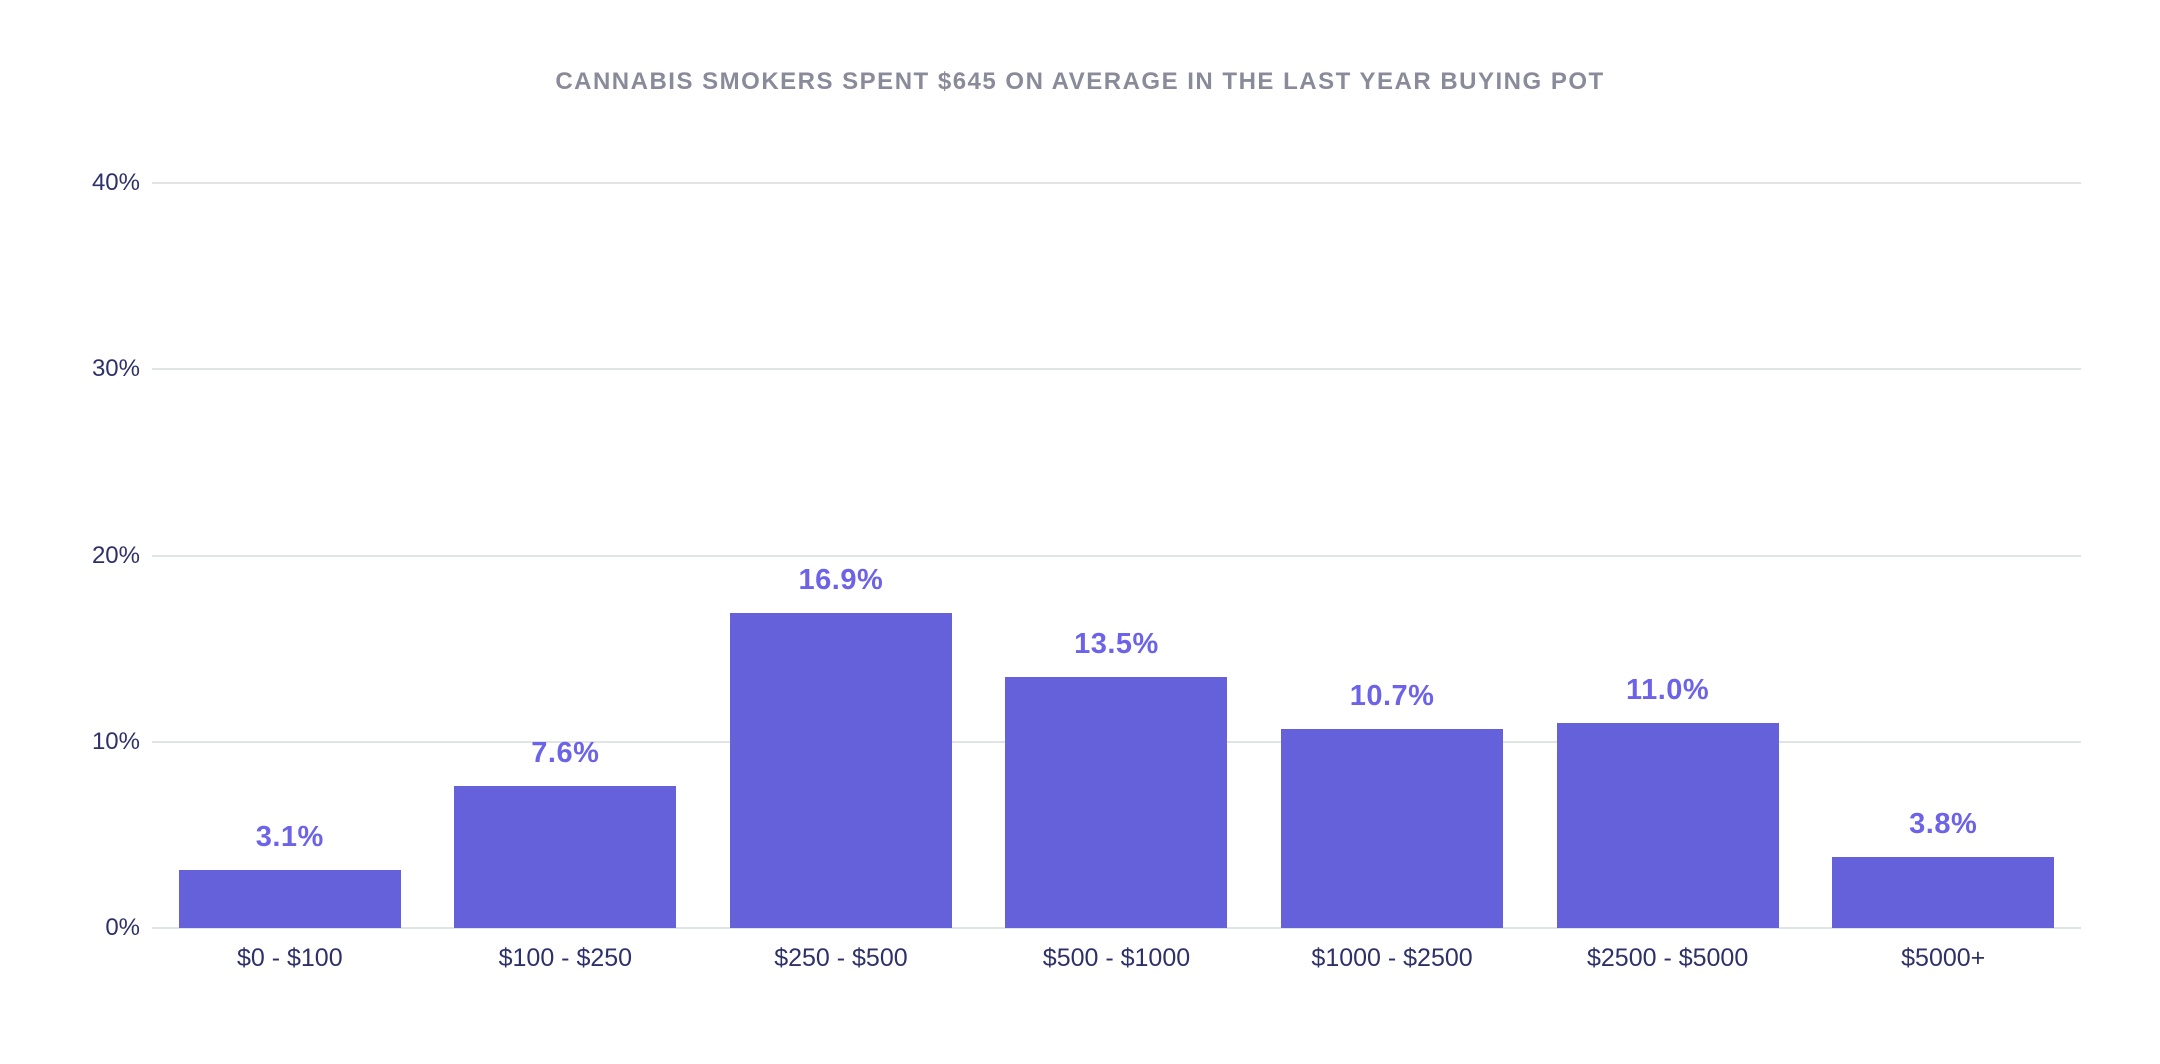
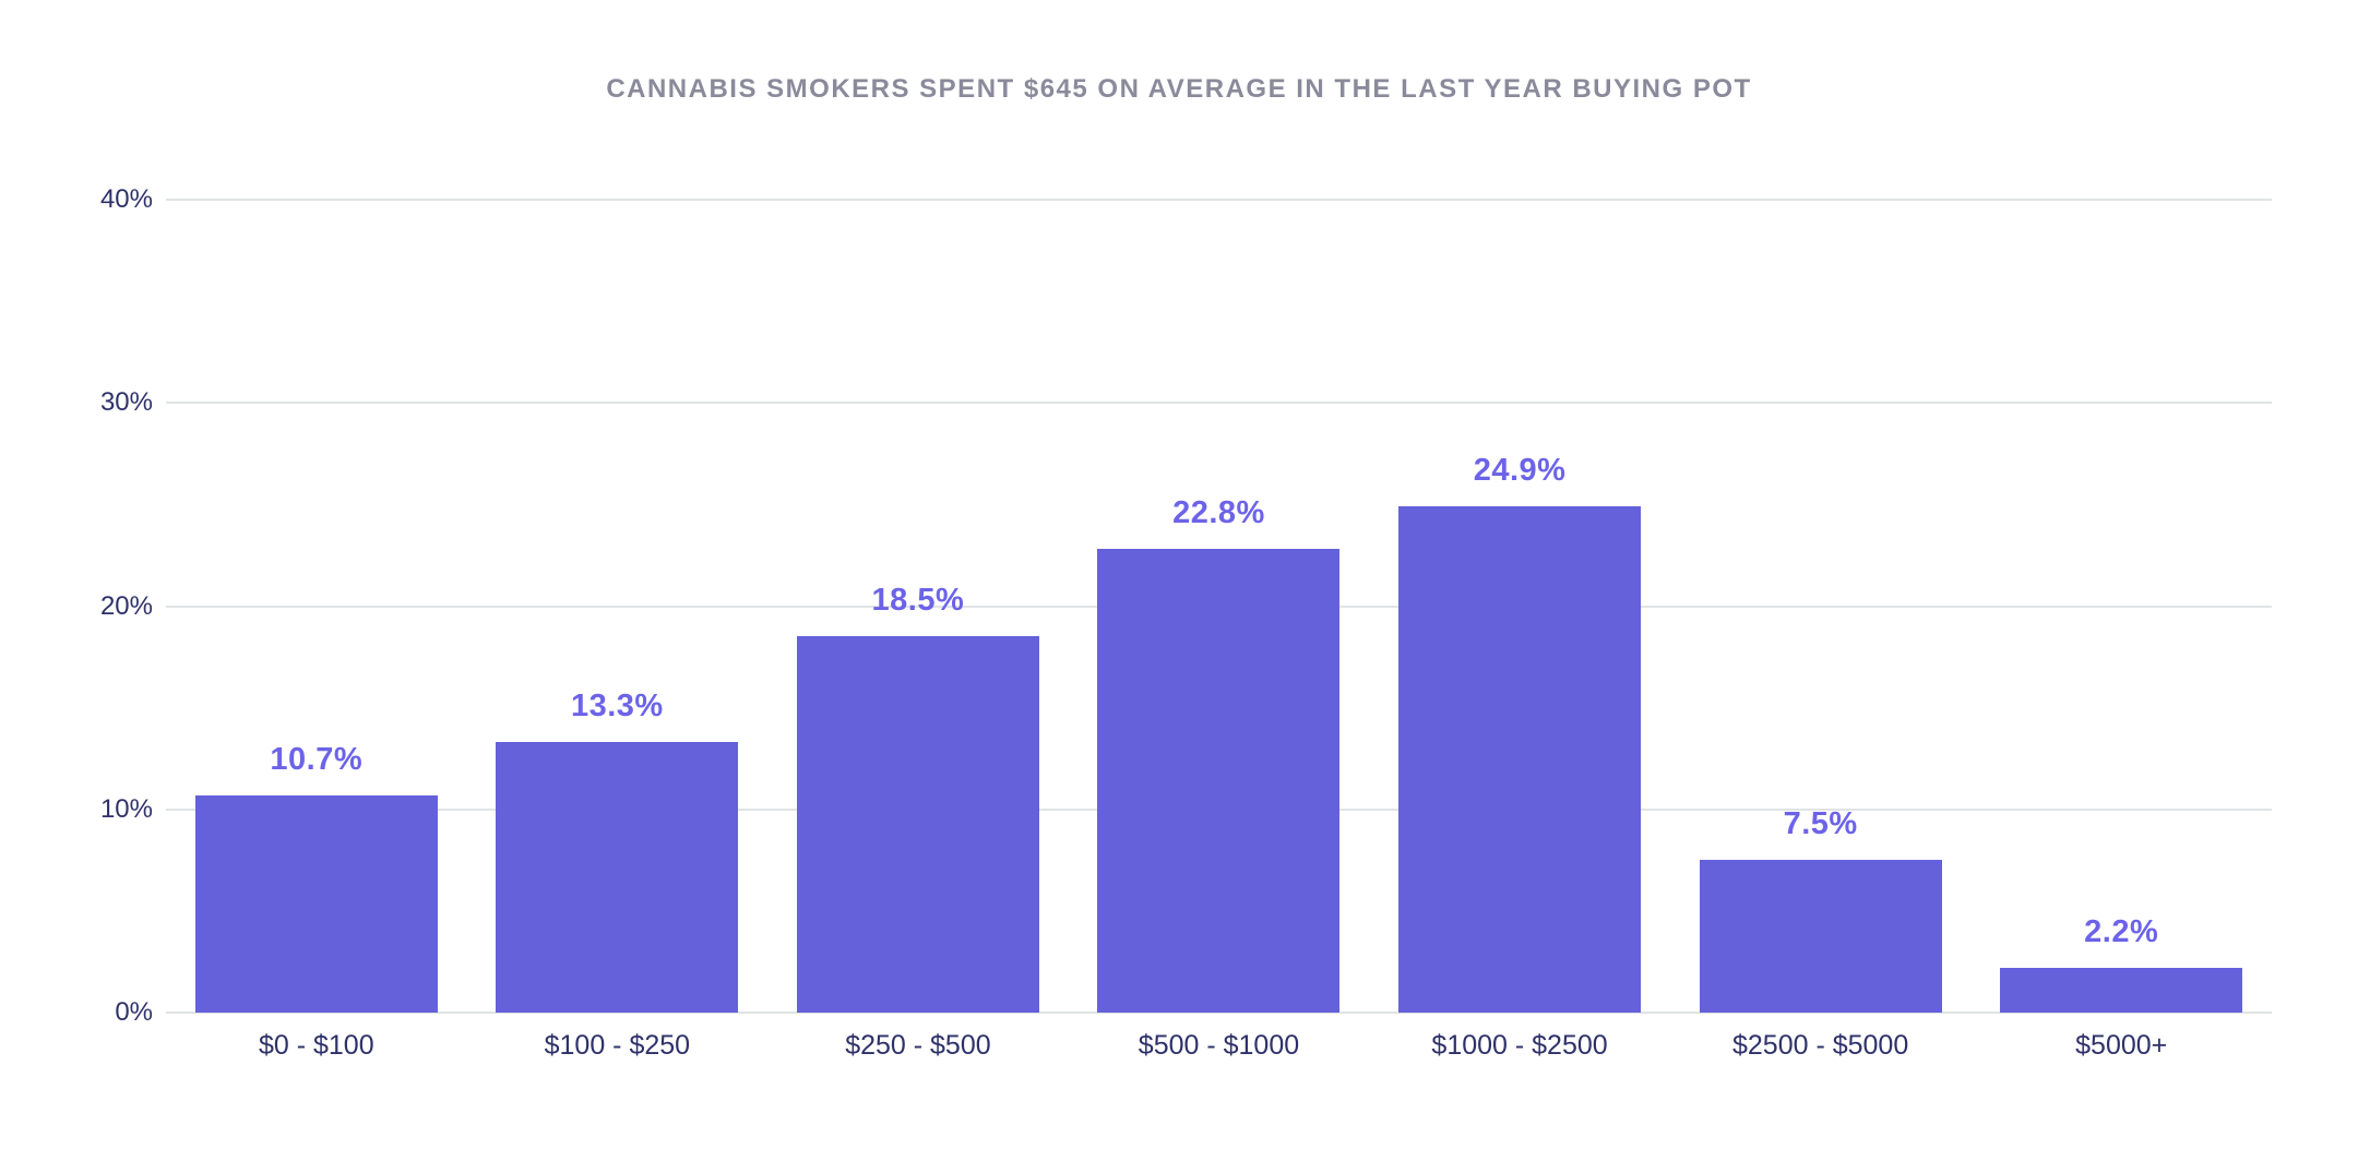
$0 - $100: 3.1% -> 10.7%
$100 - $250: 7.6% -> 13.3%
$250 - $500: 16.9% -> 18.5%
$500 - $1000: 13.5% -> 22.8%
$1000 - $2500: 10.7% -> 24.9%
$2500 - $5000: 11.0% -> 7.5%
$5000+: 3.8% -> 2.2%
